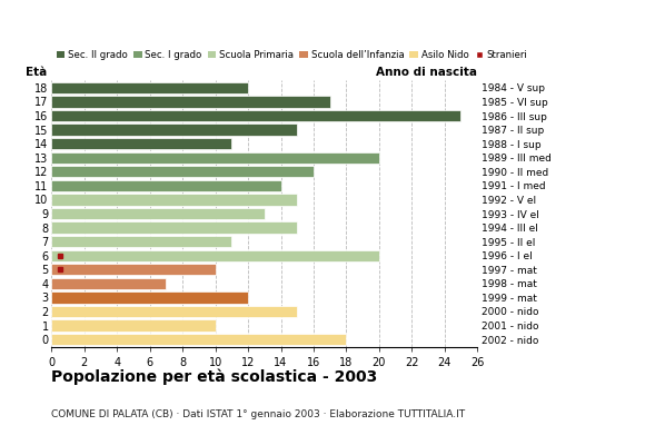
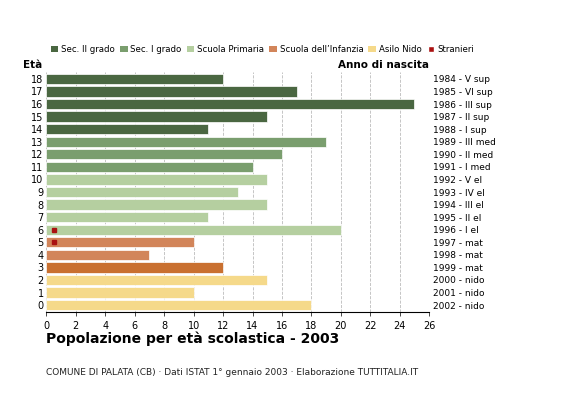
13: 20 -> 19
